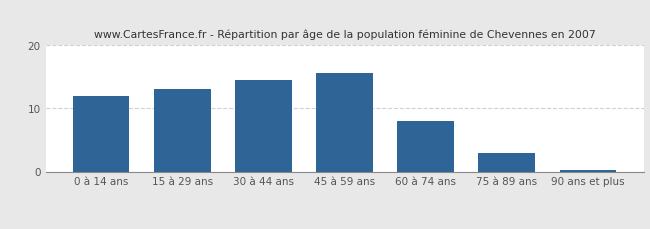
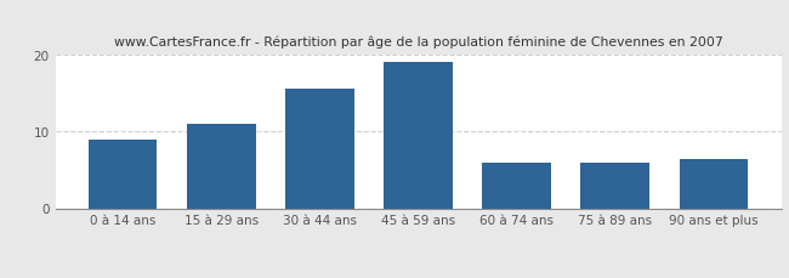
0 à 14 ans: 12.0 -> 9.0
15 à 29 ans: 13.0 -> 11.0
30 à 44 ans: 14.5 -> 15.6
45 à 59 ans: 15.5 -> 19.0
60 à 74 ans: 8.0 -> 6.0
75 à 89 ans: 3.0 -> 6.0
90 ans et plus: 0.2 -> 6.4
